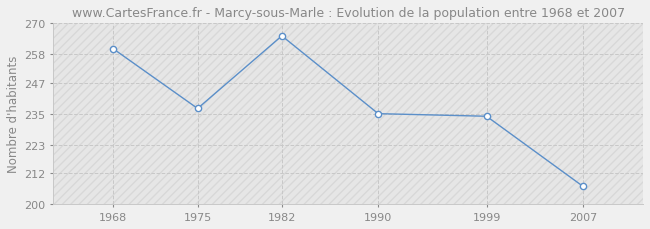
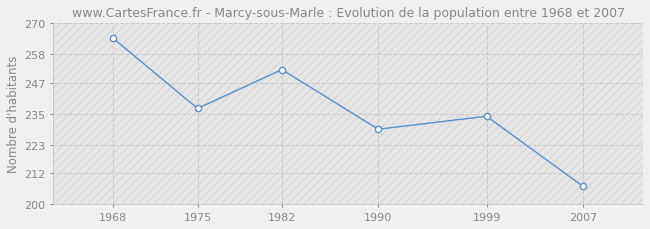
1968: 260 -> 264
1982: 265 -> 252
1990: 235 -> 229
